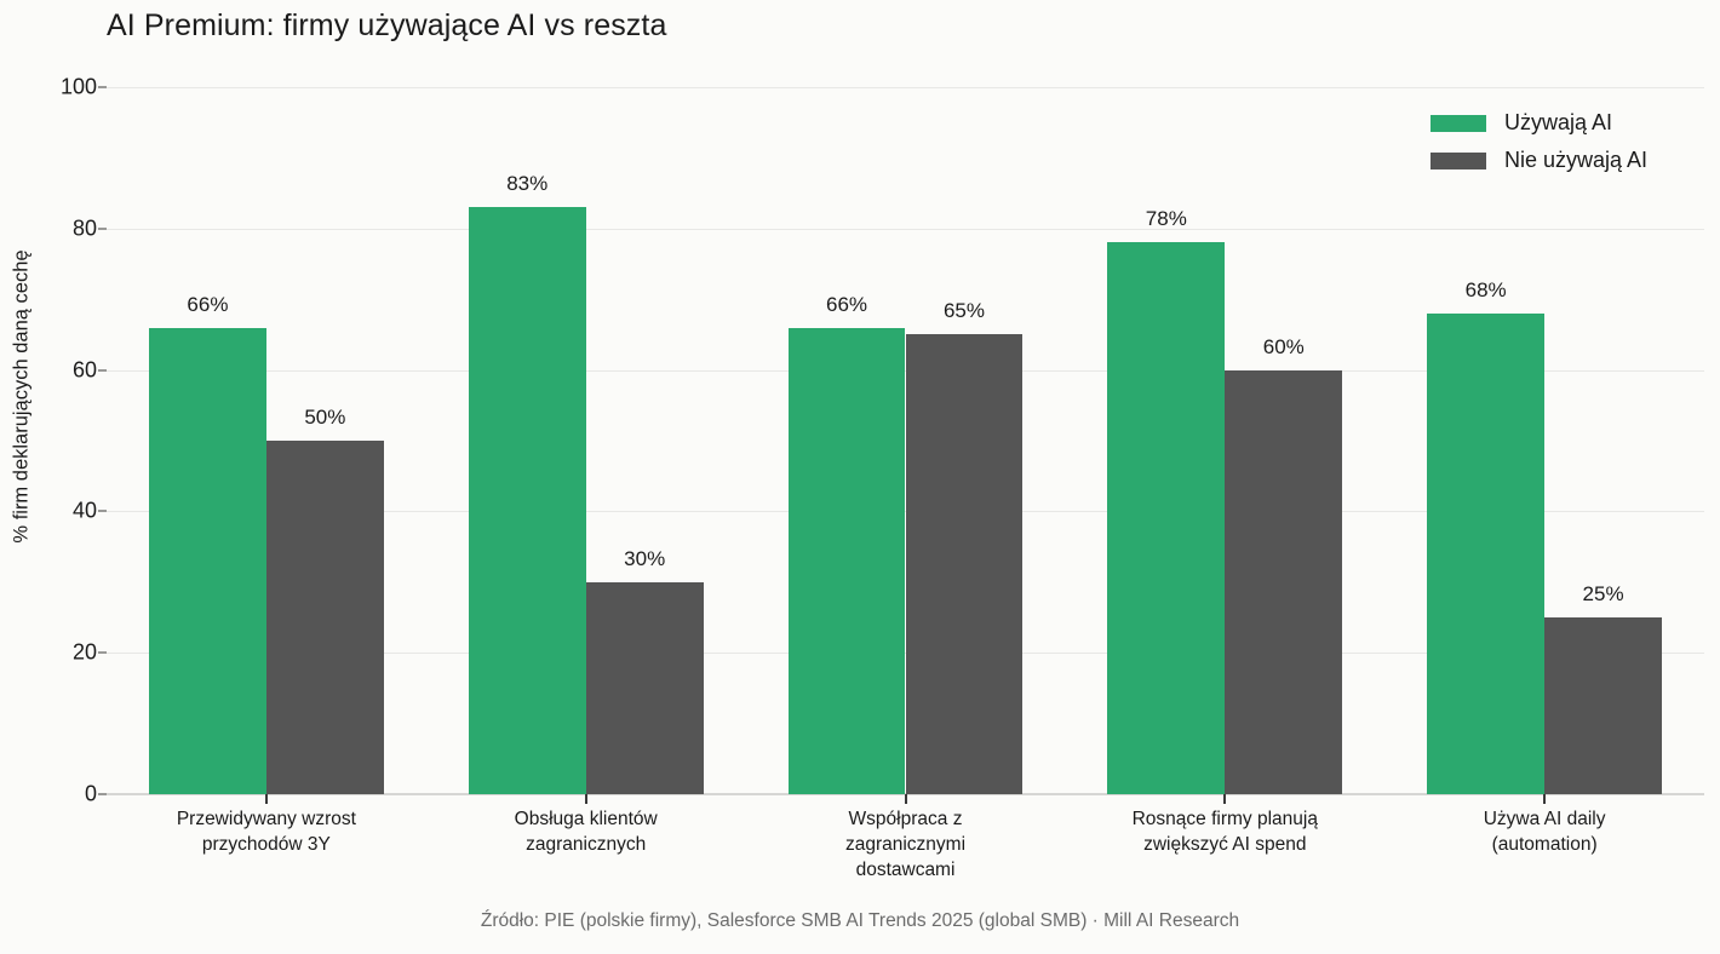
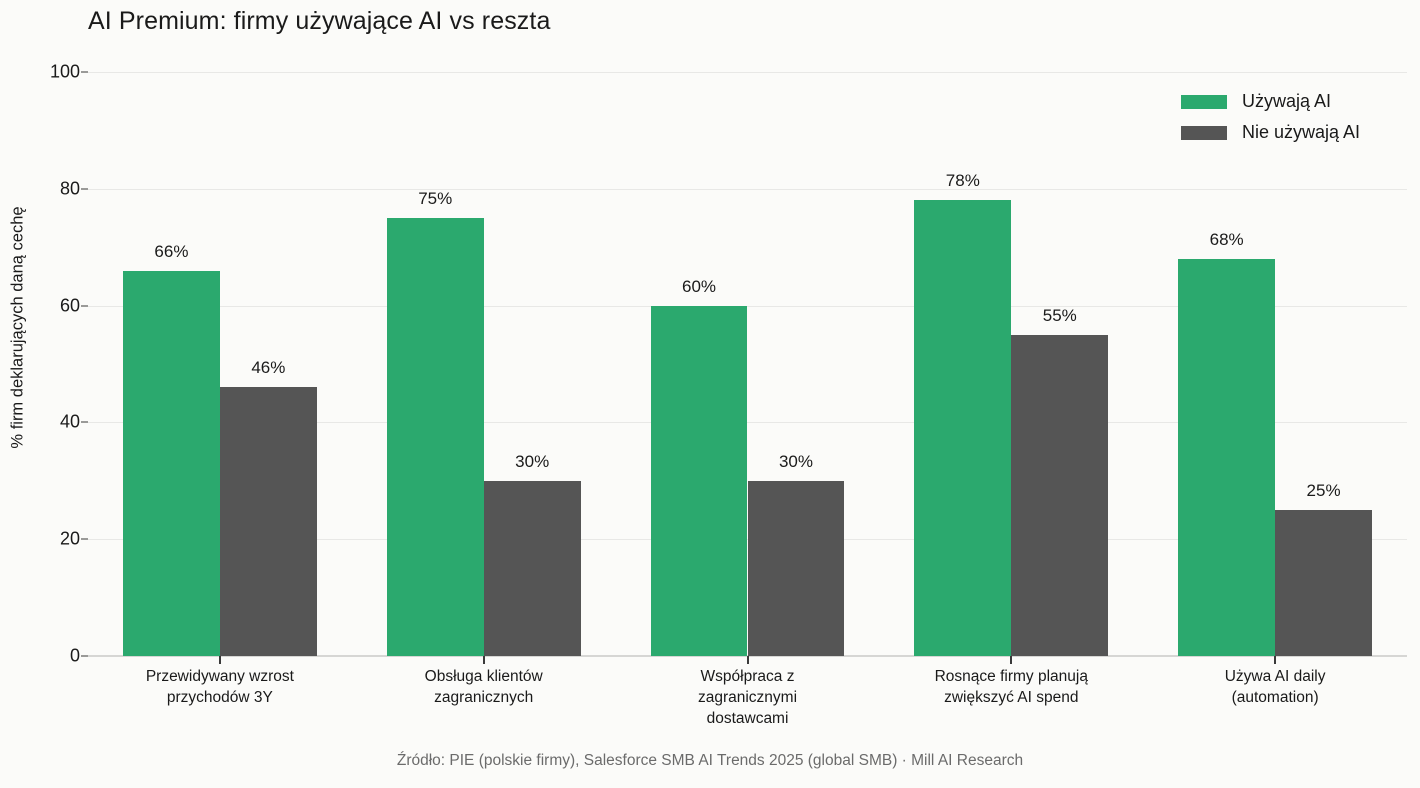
Nie używają AI/Przewidywany wzrost przychodów 3Y: 50% -> 46%
Używają AI/Obsługa klientów zagranicznych: 83% -> 75%
Używają AI/Współpraca z zagranicznymi dostawcami: 66% -> 60%
Nie używają AI/Współpraca z zagranicznymi dostawcami: 65% -> 30%
Nie używają AI/Rosnące firmy planują zwiększyć AI spend: 60% -> 55%
